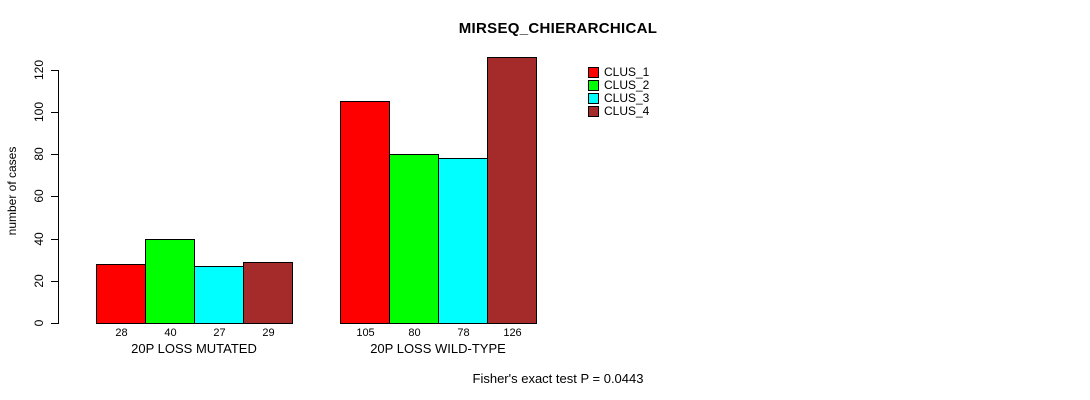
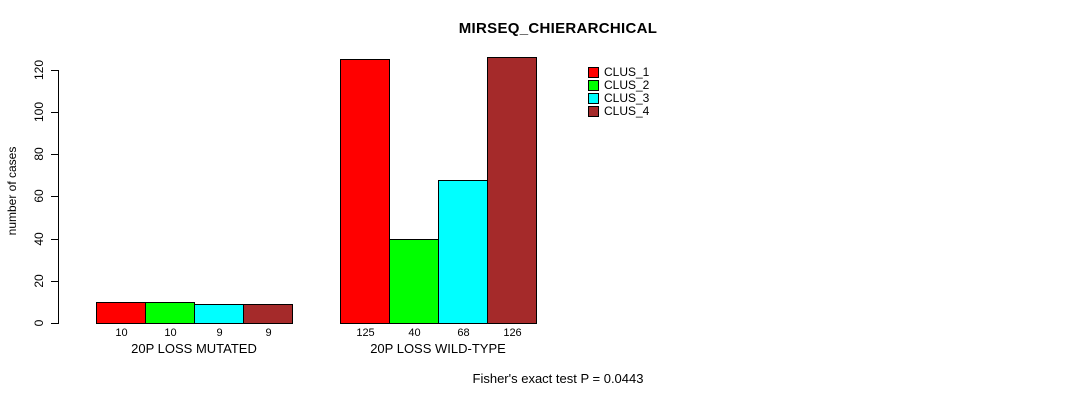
CLUS_1/20P LOSS MUTATED: 28 -> 10
CLUS_2/20P LOSS MUTATED: 40 -> 10
CLUS_3/20P LOSS MUTATED: 27 -> 9
CLUS_4/20P LOSS MUTATED: 29 -> 9
CLUS_1/20P LOSS WILD-TYPE: 105 -> 125
CLUS_2/20P LOSS WILD-TYPE: 80 -> 40
CLUS_3/20P LOSS WILD-TYPE: 78 -> 68
